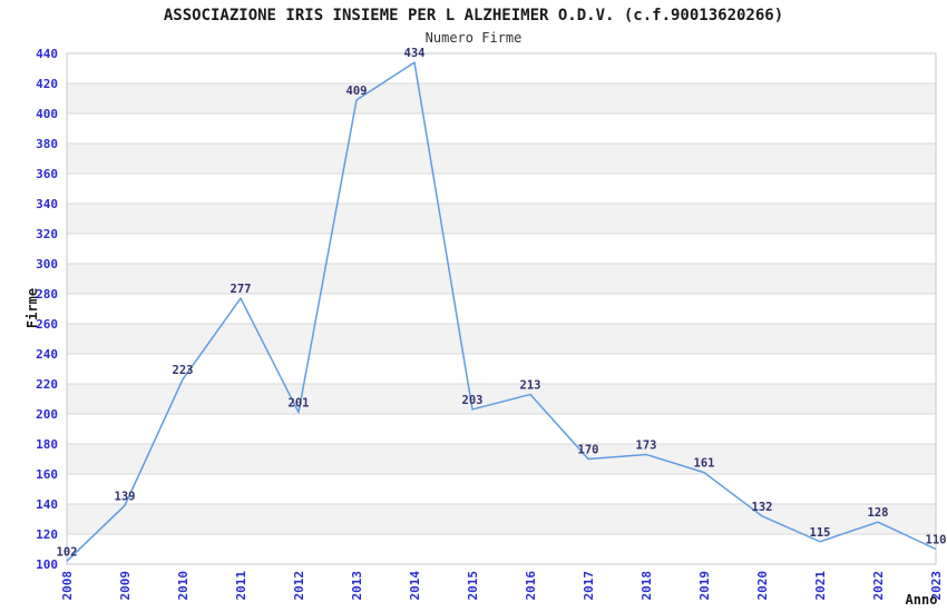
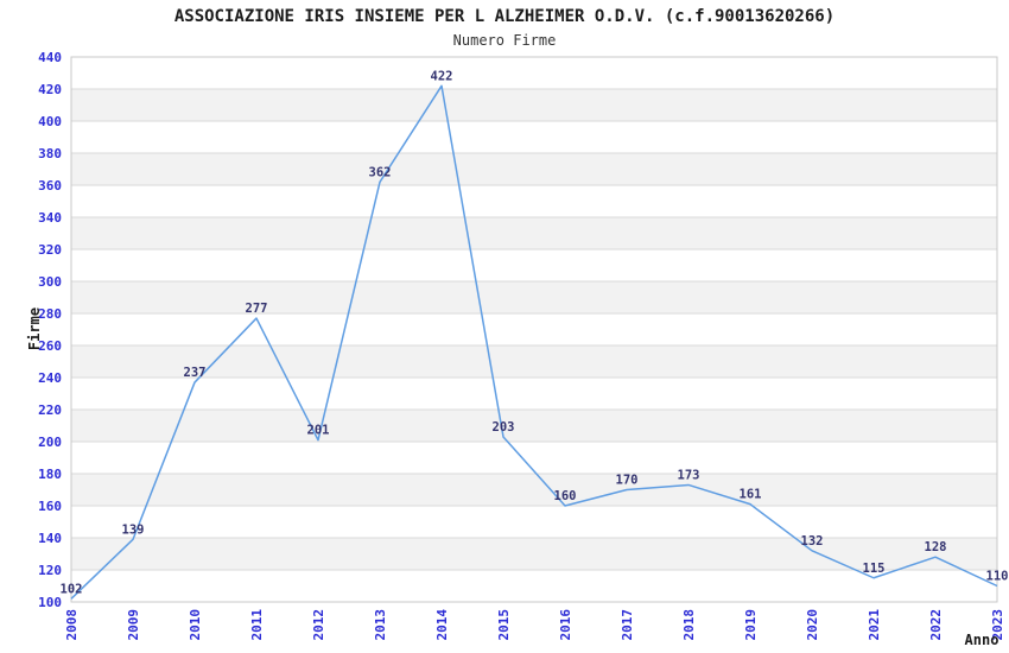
2010: 223 -> 237
2013: 409 -> 362
2014: 434 -> 422
2016: 213 -> 160
